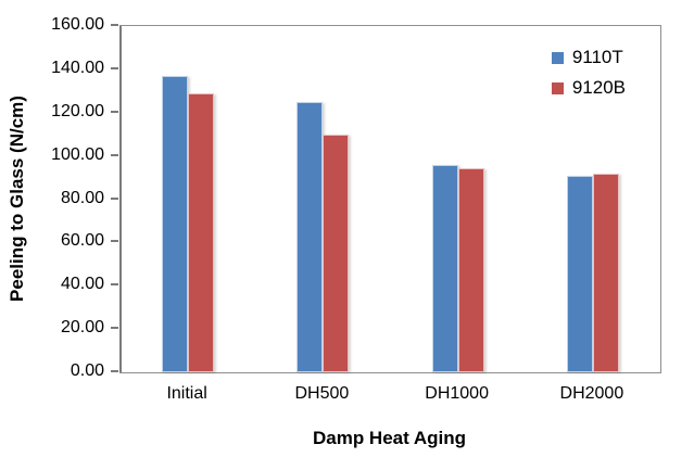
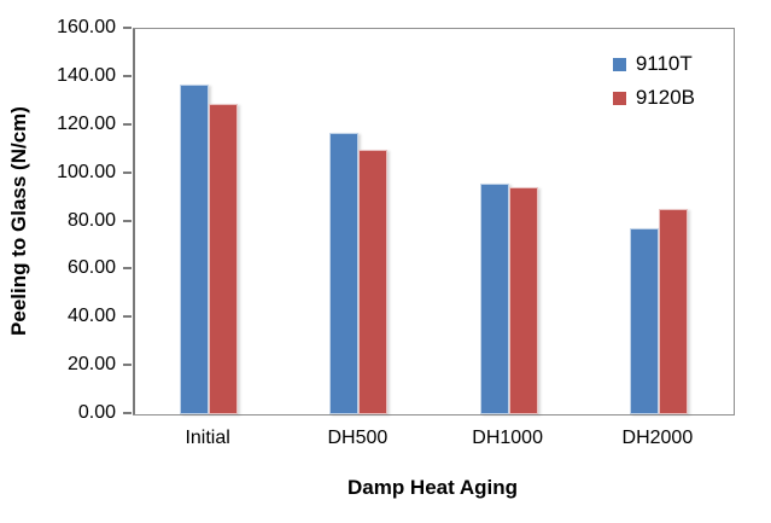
9110T/DH500: 125 -> 117
9110T/DH2000: 91 -> 78
9120B/DH2000: 92 -> 86
